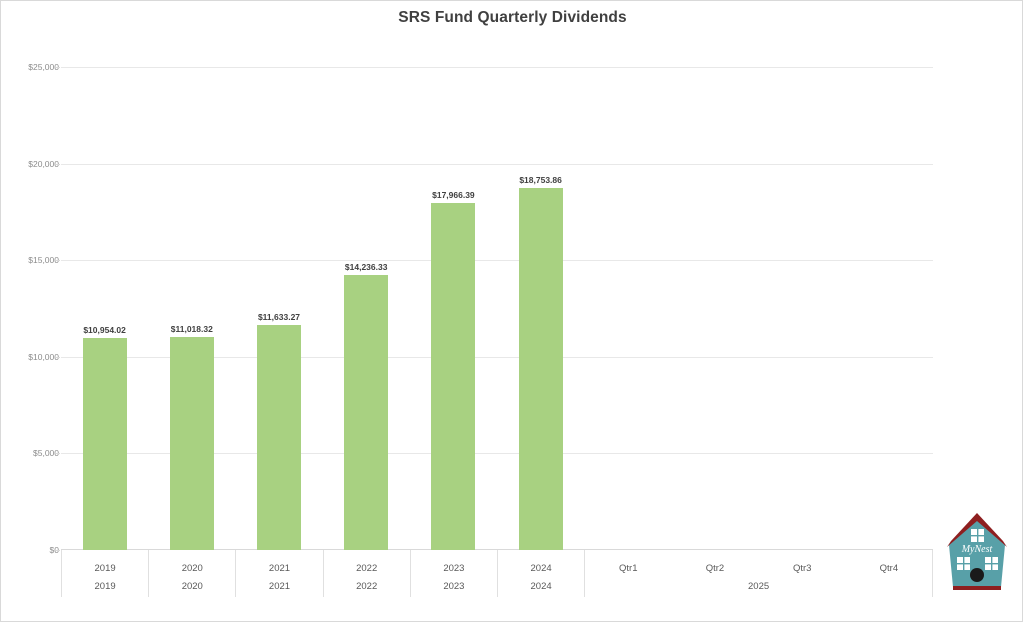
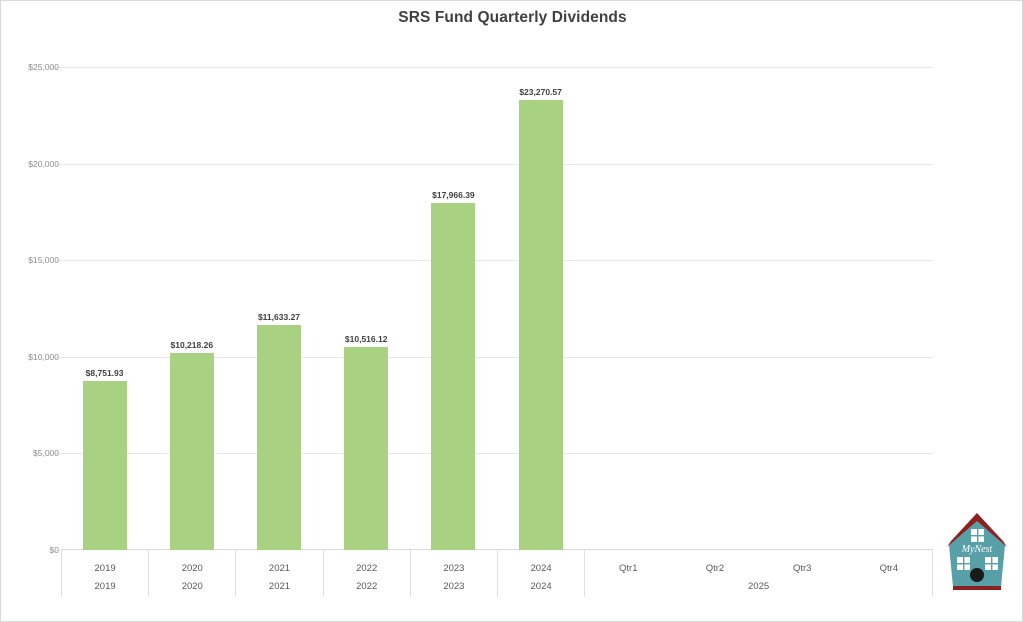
2019: $10,954.02 -> $8,751.93
2020: $11,018.32 -> $10,218.26
2022: $14,236.33 -> $10,516.12
2024: $18,753.86 -> $23,270.57
